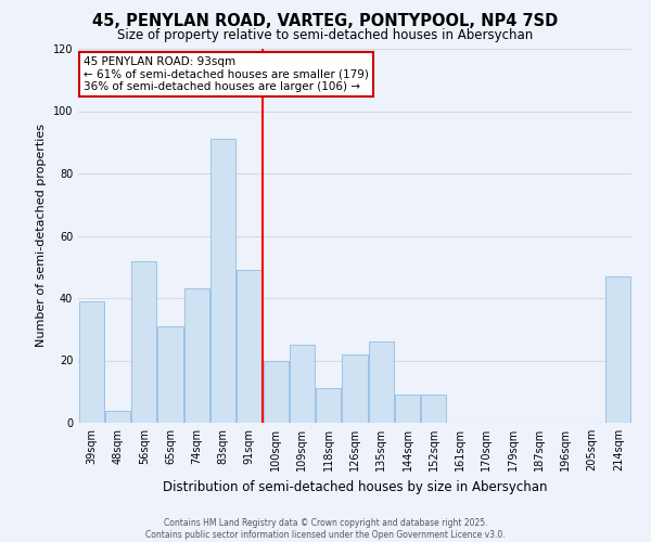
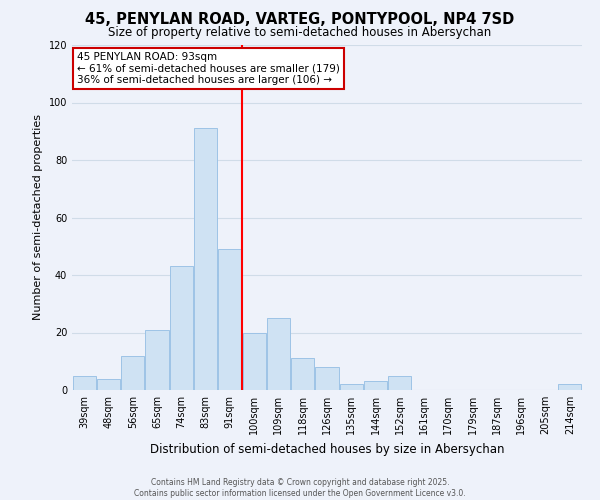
39sqm: 39 -> 5
56sqm: 52 -> 12
65sqm: 31 -> 21
126sqm: 22 -> 8
135sqm: 26 -> 2
144sqm: 9 -> 3
152sqm: 9 -> 5
214sqm: 47 -> 2
